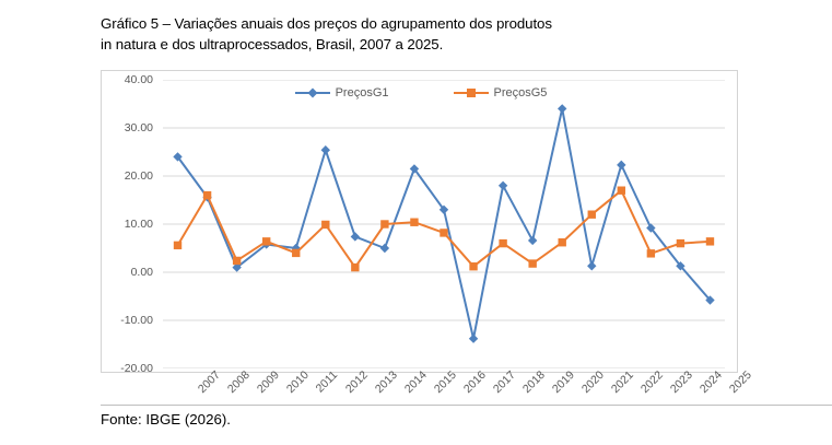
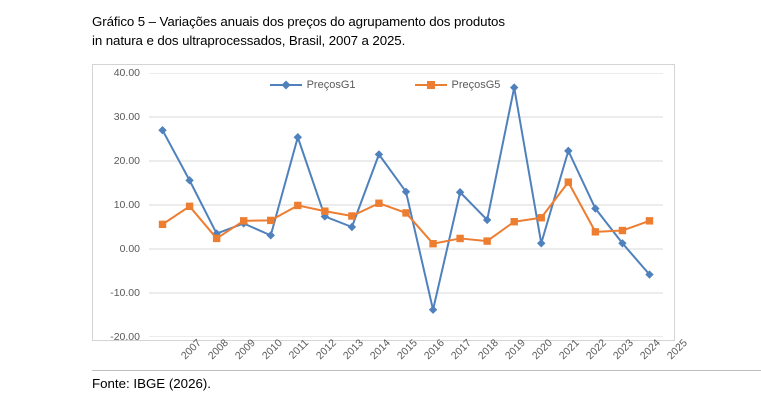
PreçosG1/2007: 24 -> 27
PreçosG5/2008: 16 -> 10
PreçosG1/2009: 1 -> 4
PreçosG1/2011: 5 -> 3
PreçosG5/2011: 4 -> 6
PreçosG5/2013: 1 -> 9
PreçosG5/2014: 10 -> 8
PreçosG1/2018: 18 -> 13
PreçosG5/2018: 6 -> 2
PreçosG1/2020: 34 -> 37
PreçosG5/2021: 12 -> 7
PreçosG5/2022: 17 -> 15
PreçosG5/2024: 6 -> 4
